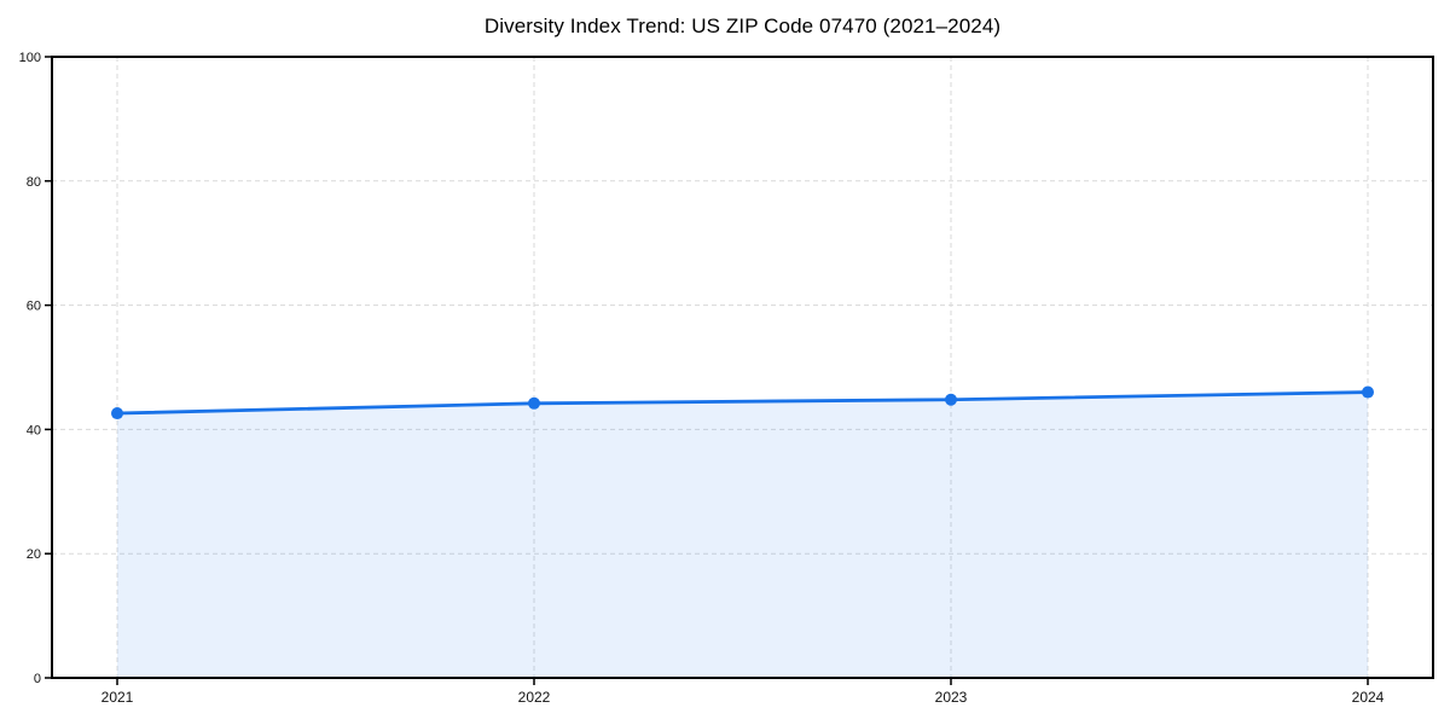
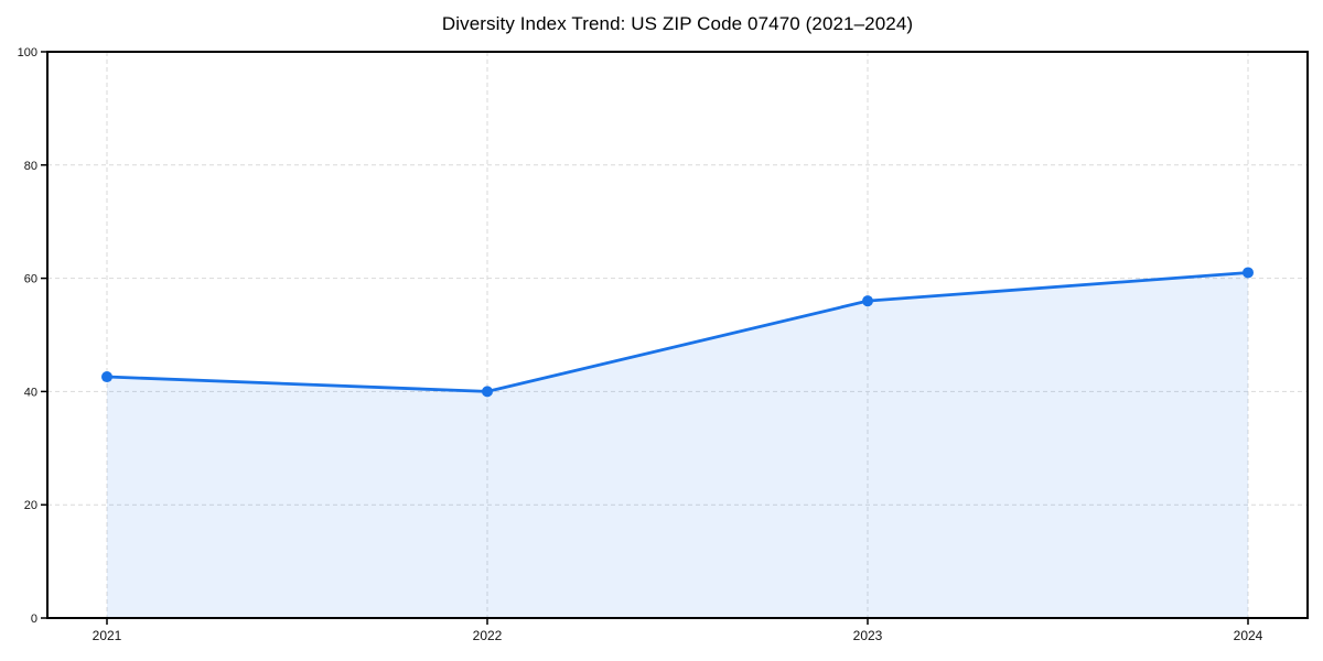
2022: 44 -> 40
2023: 45 -> 56
2024: 46 -> 61
